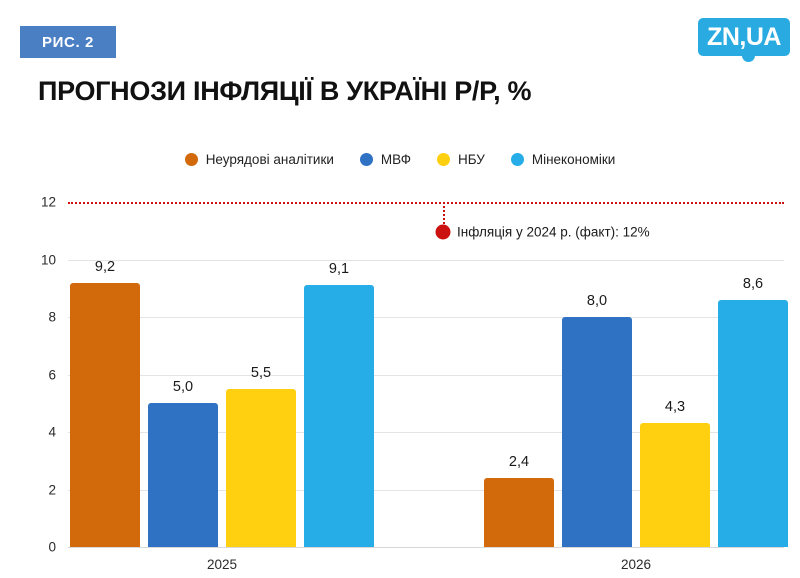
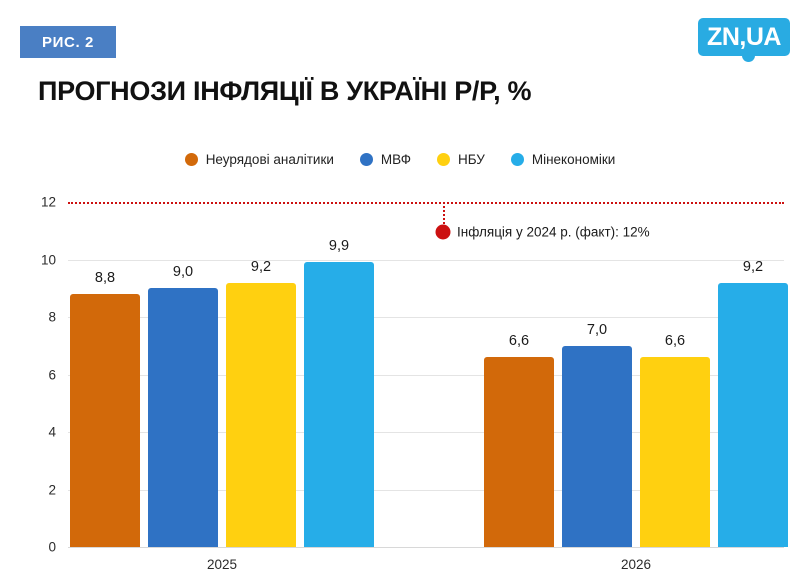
Неурядові аналітики/2025: 9,2 -> 8,8
МВФ/2025: 5,0 -> 9,0
НБУ/2025: 5,5 -> 9,2
Мінекономіки/2025: 9,1 -> 9,9
Неурядові аналітики/2026: 2,4 -> 6,6
МВФ/2026: 8,0 -> 7,0
НБУ/2026: 4,3 -> 6,6
Мінекономіки/2026: 8,6 -> 9,2
